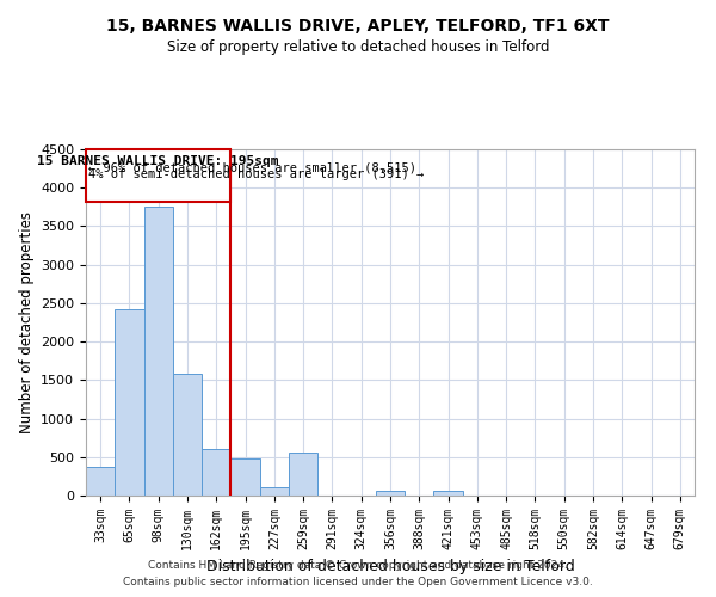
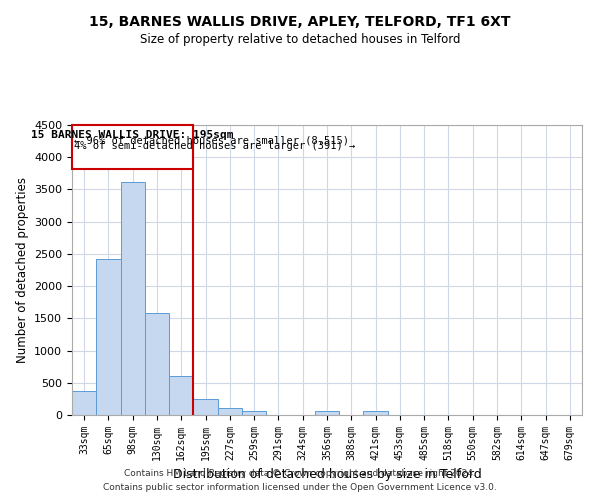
98sqm: 3760 -> 3610
195sqm: 480 -> 250
259sqm: 560 -> 60
